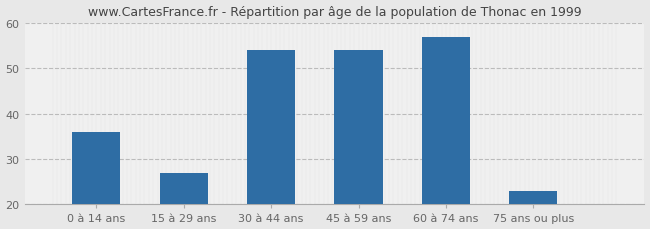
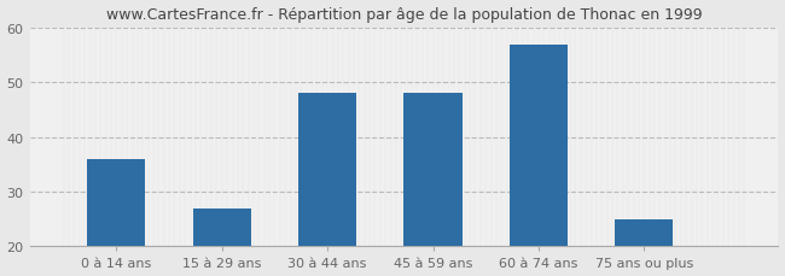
30 à 44 ans: 54 -> 48
45 à 59 ans: 54 -> 48
75 ans ou plus: 23 -> 25
